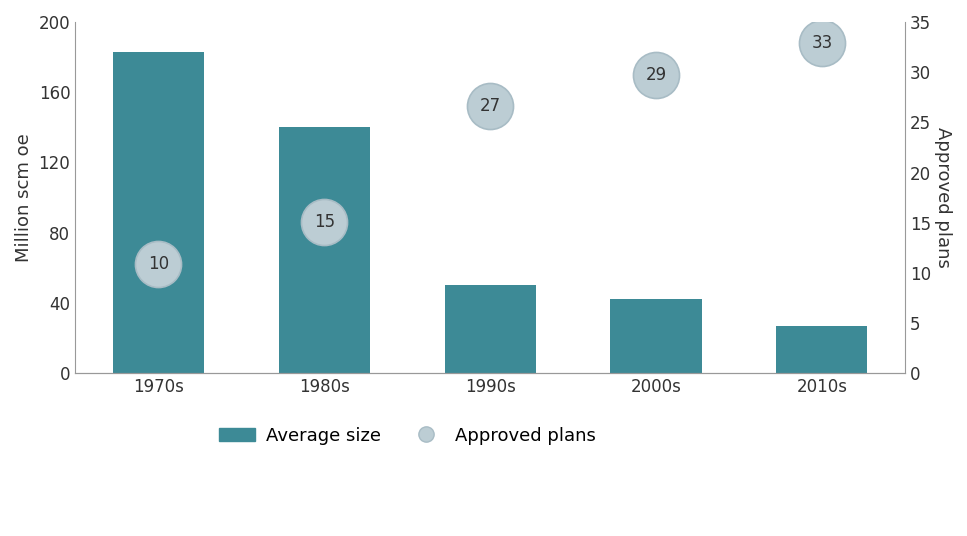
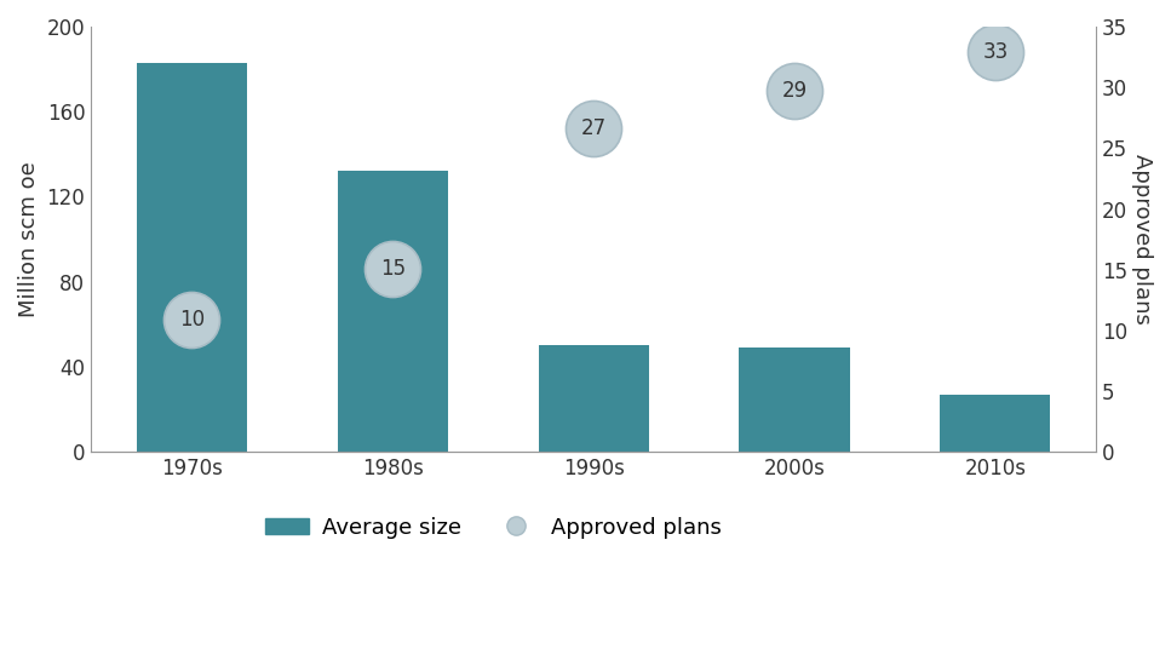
Average size/1980s: 140 -> 132
Average size/2000s: 42 -> 49
